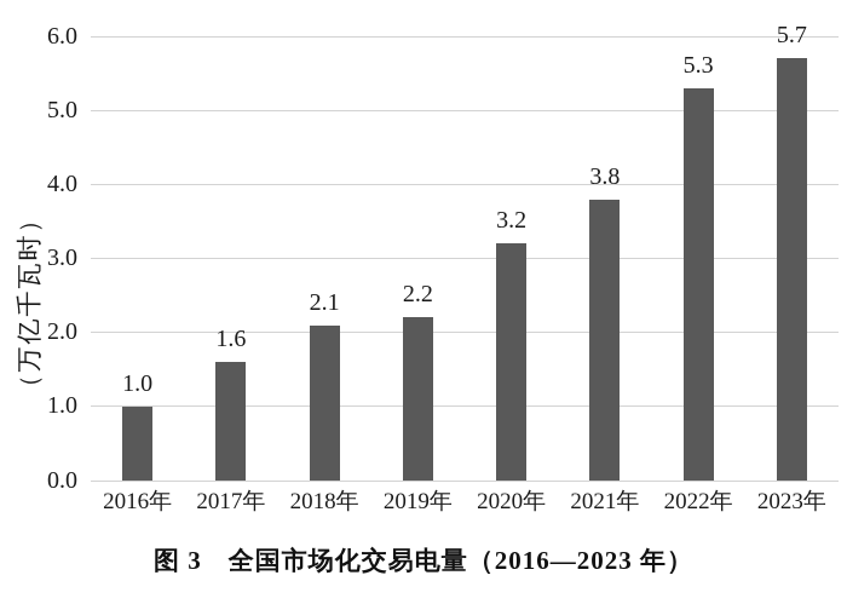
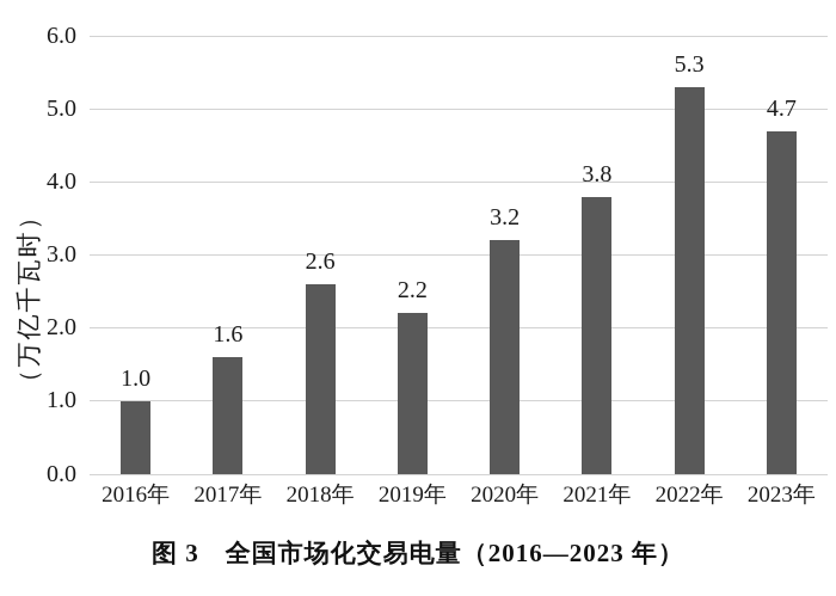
2018年: 2.1 -> 2.6
2023年: 5.7 -> 4.7
